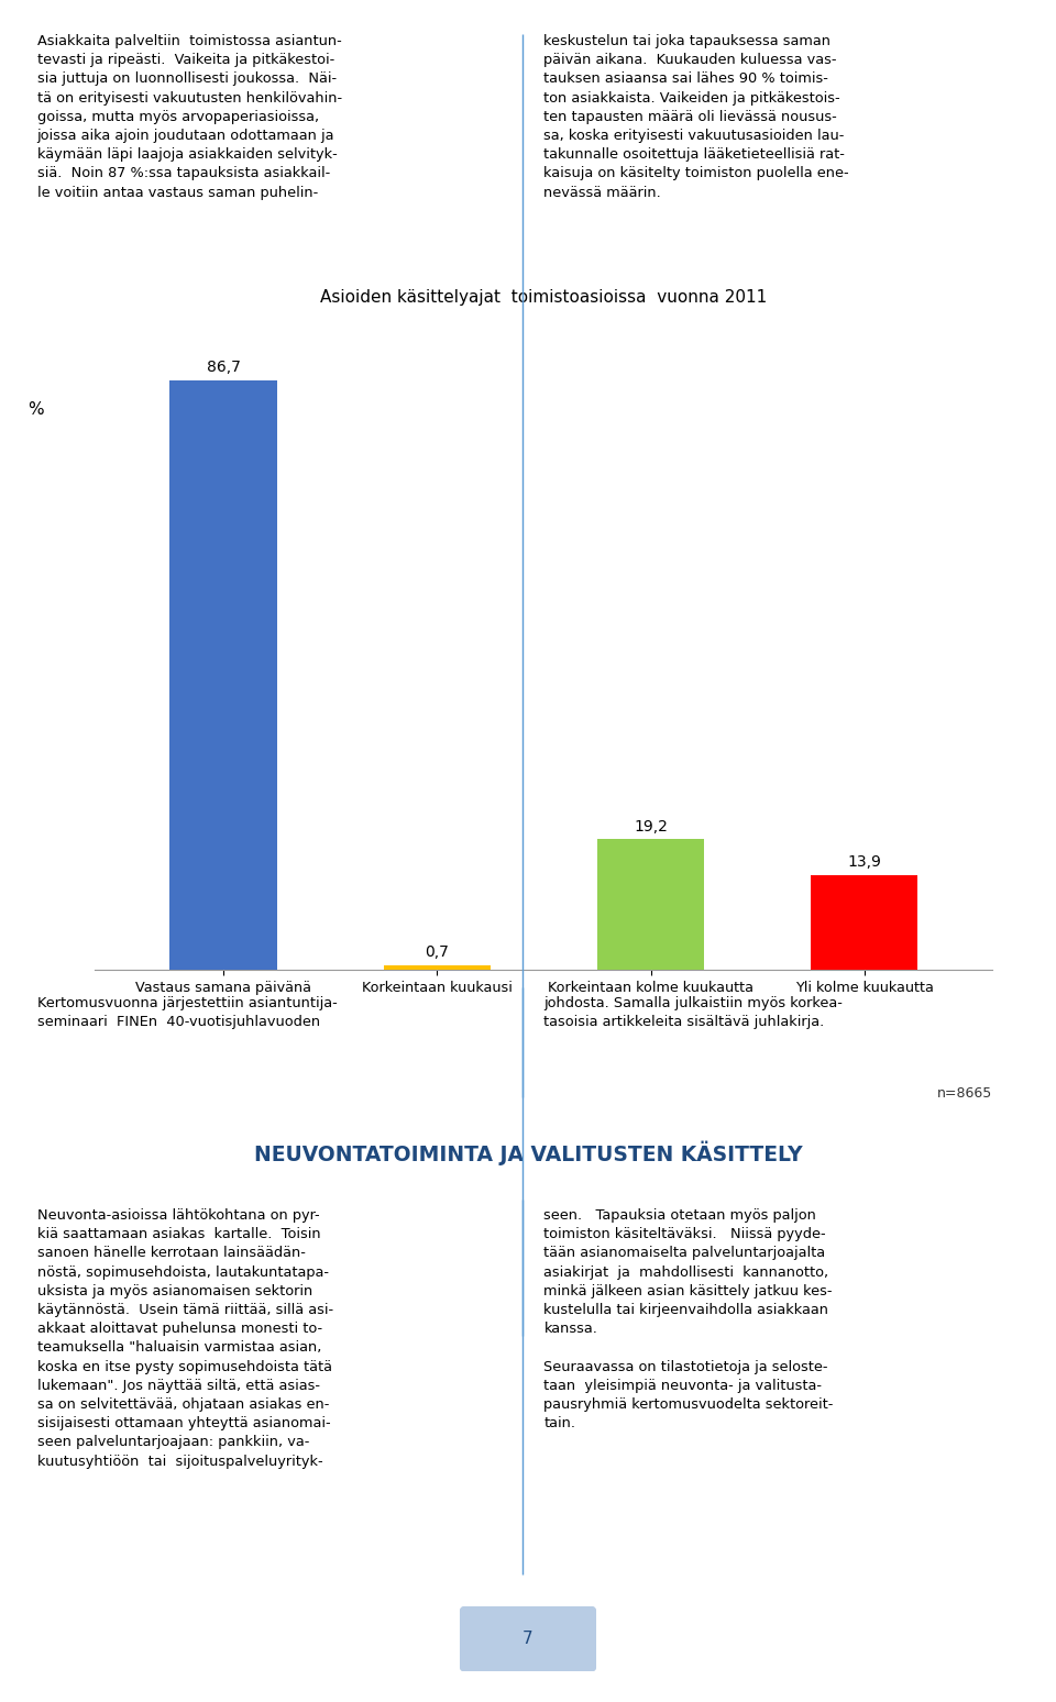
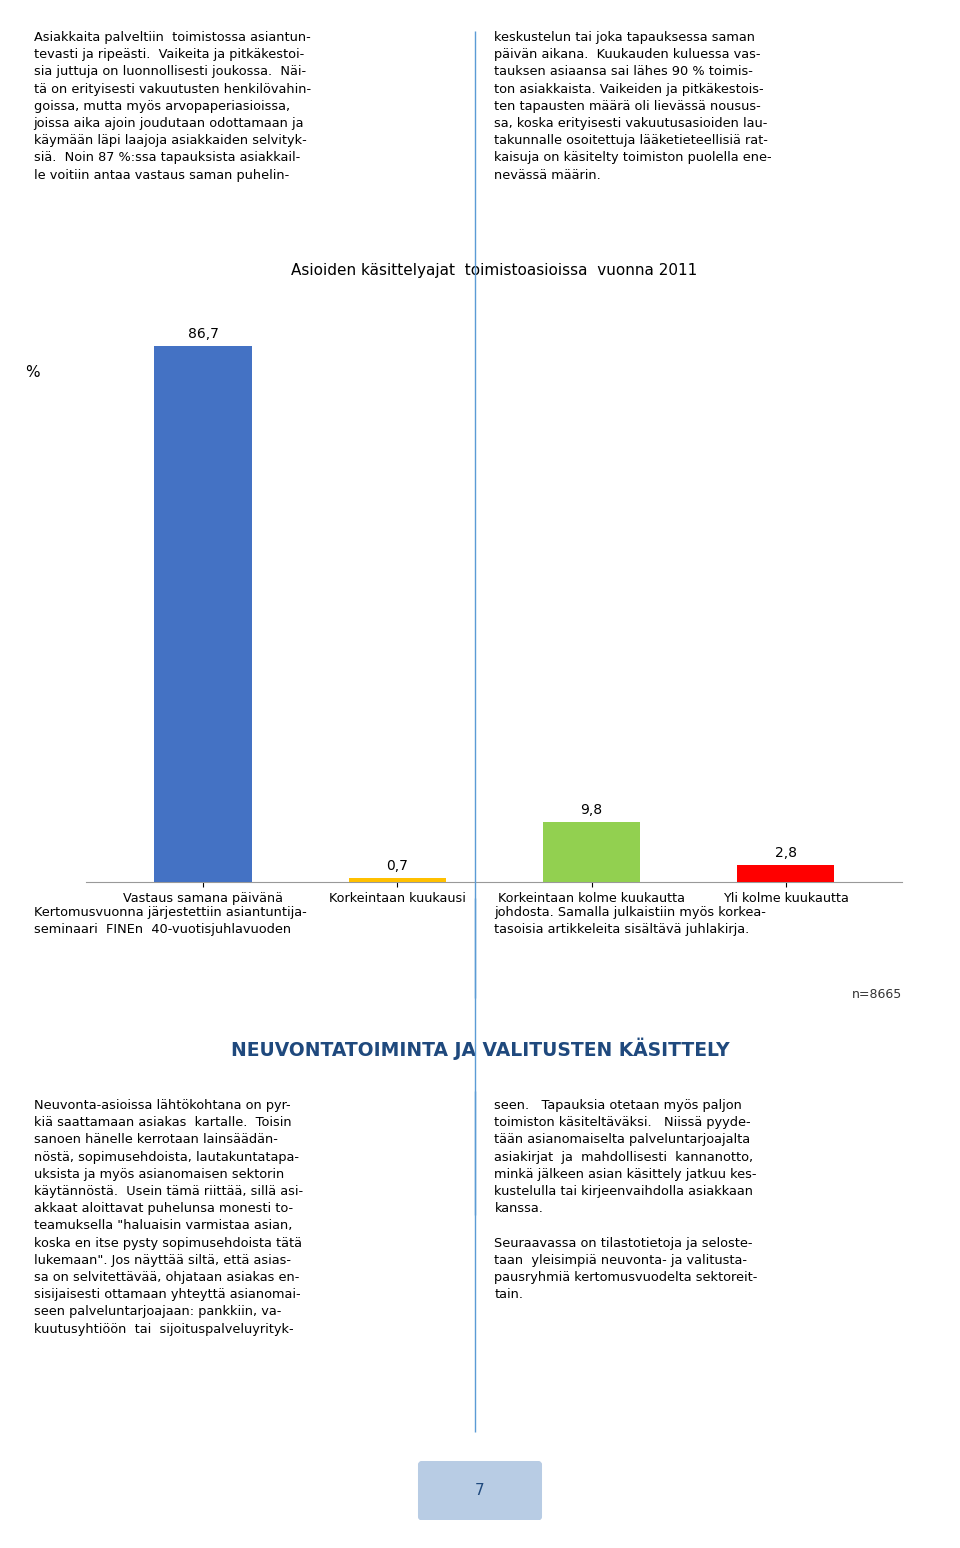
Korkeintaan kolme kuukautta: 19,2 -> 9,8
Yli kolme kuukautta: 13,9 -> 2,8
